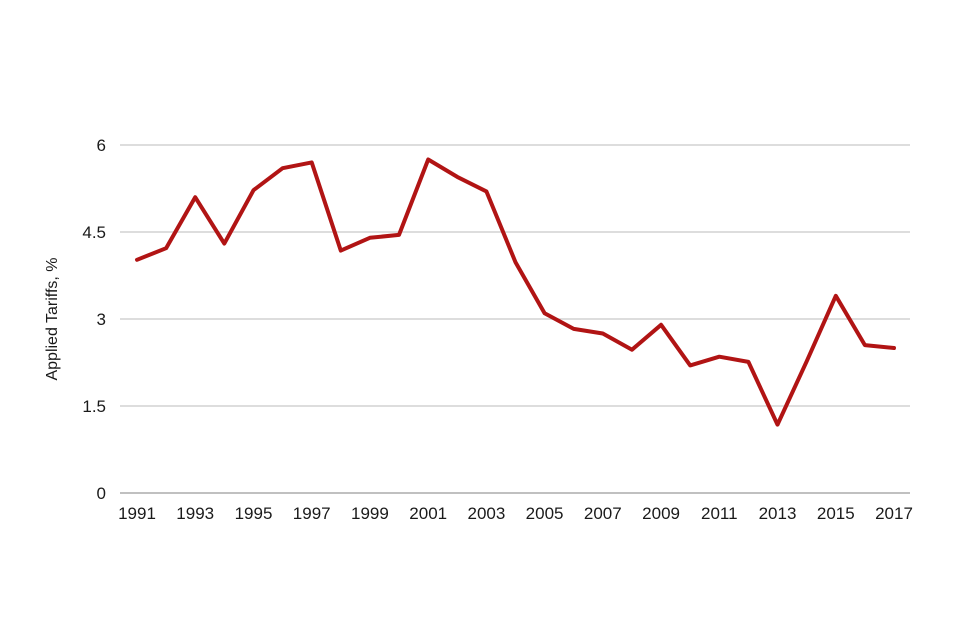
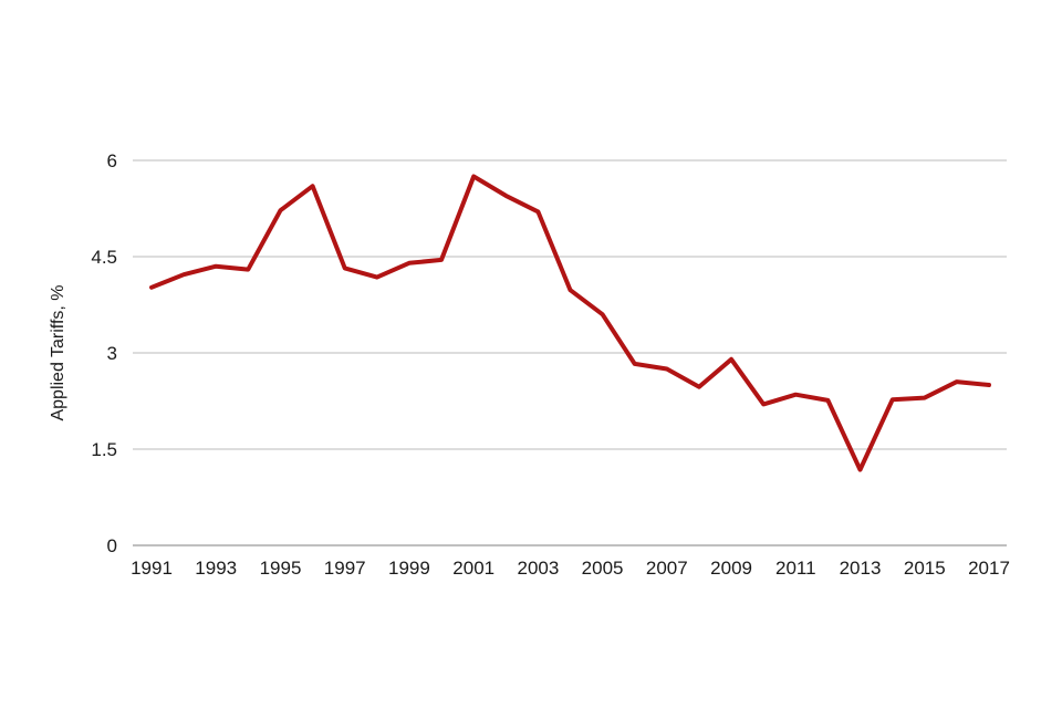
1993: 5.1 -> 4.3
1997: 5.7 -> 4.3
2005: 3.1 -> 3.6
2015: 3.4 -> 2.3
